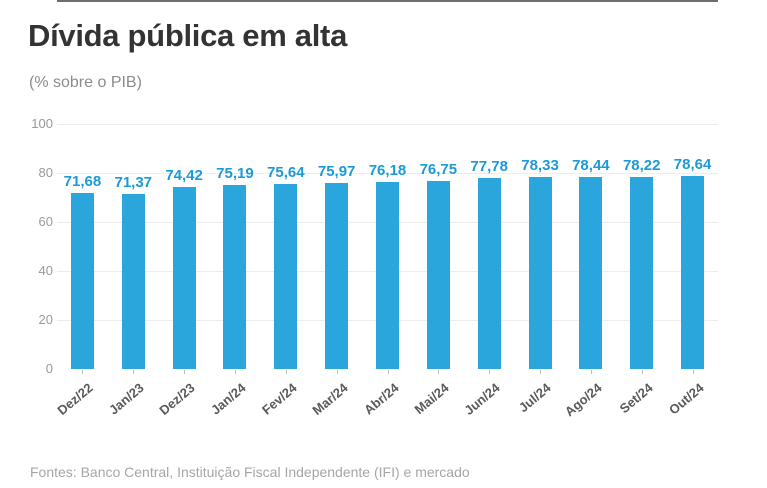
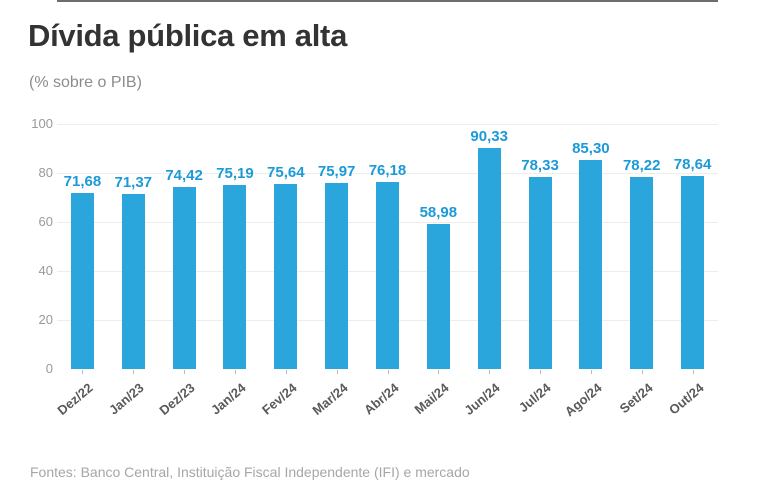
Mai/24: 76,75 -> 58,98
Jun/24: 77,78 -> 90,33
Ago/24: 78,44 -> 85,30
